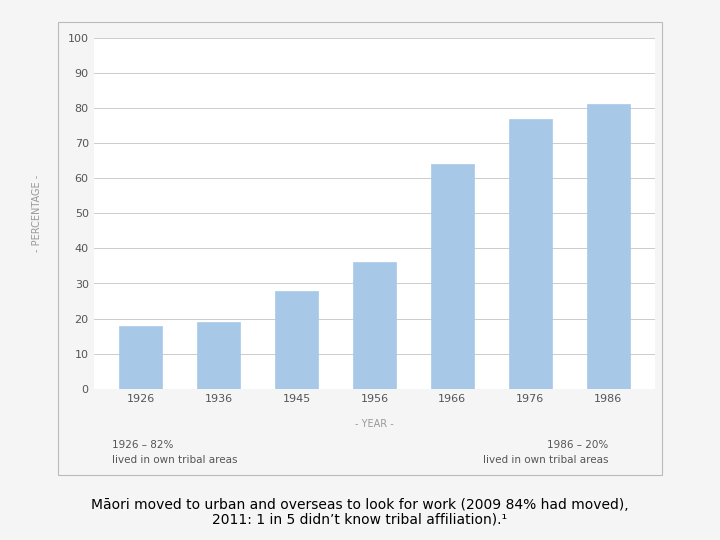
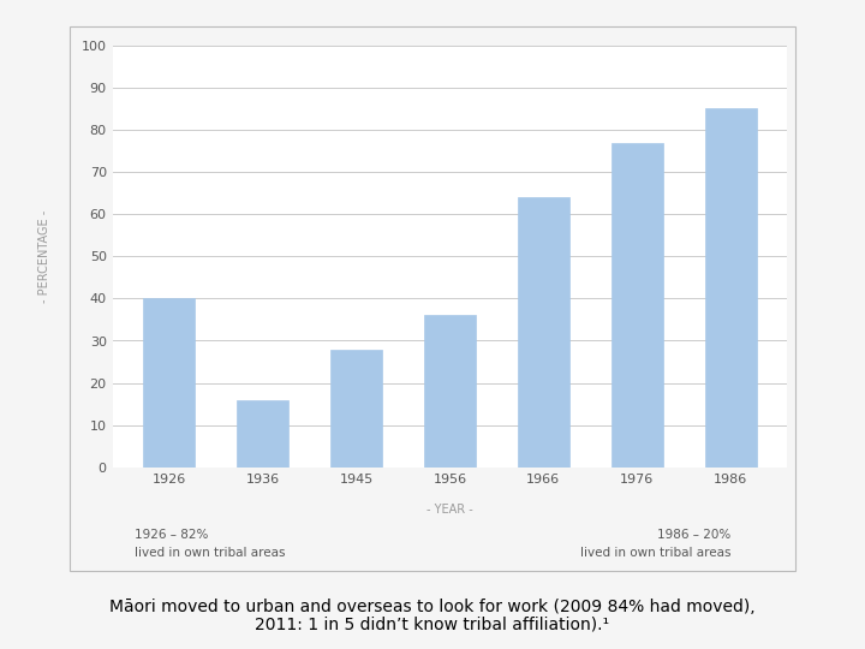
1926: 18 -> 40
1936: 19 -> 16
1986: 81 -> 85
